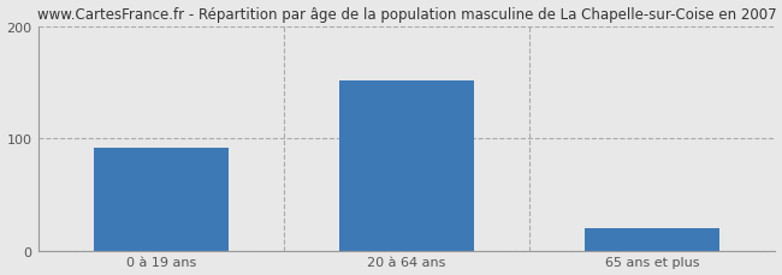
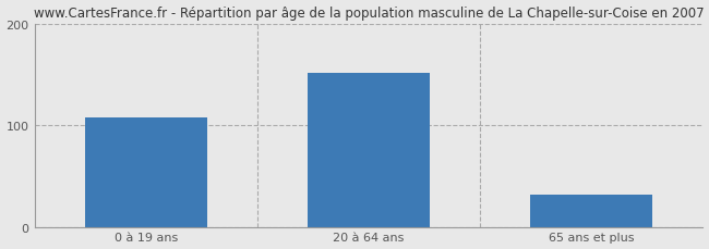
0 à 19 ans: 92 -> 108
65 ans et plus: 20 -> 32
